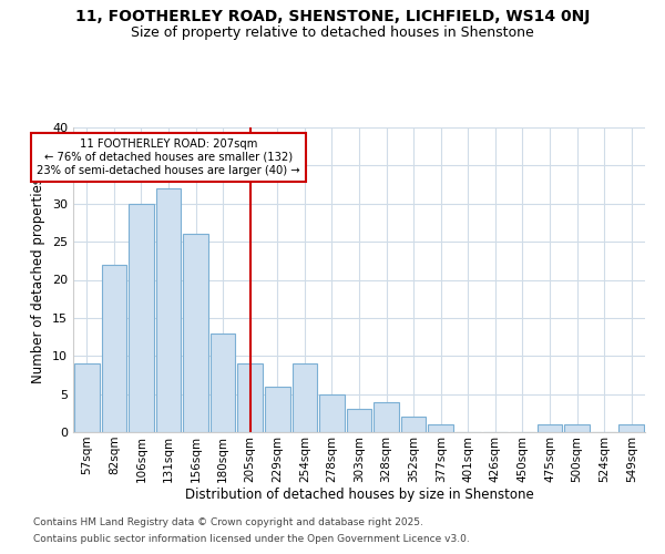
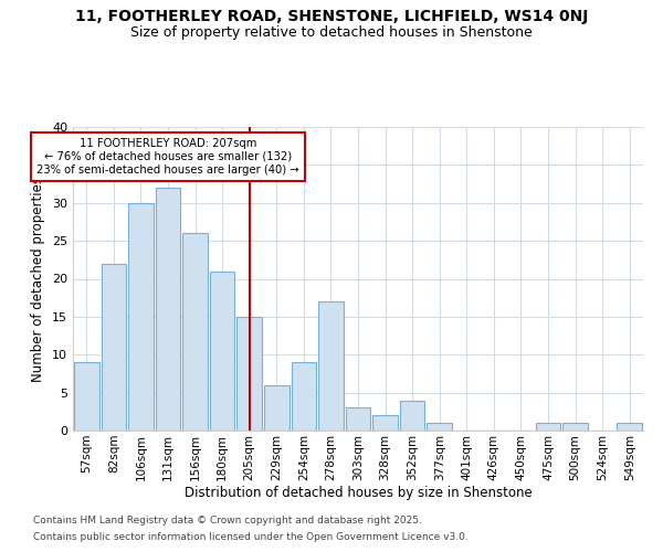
180sqm: 13 -> 21
205sqm: 9 -> 15
278sqm: 5 -> 17
328sqm: 4 -> 2
352sqm: 2 -> 4
